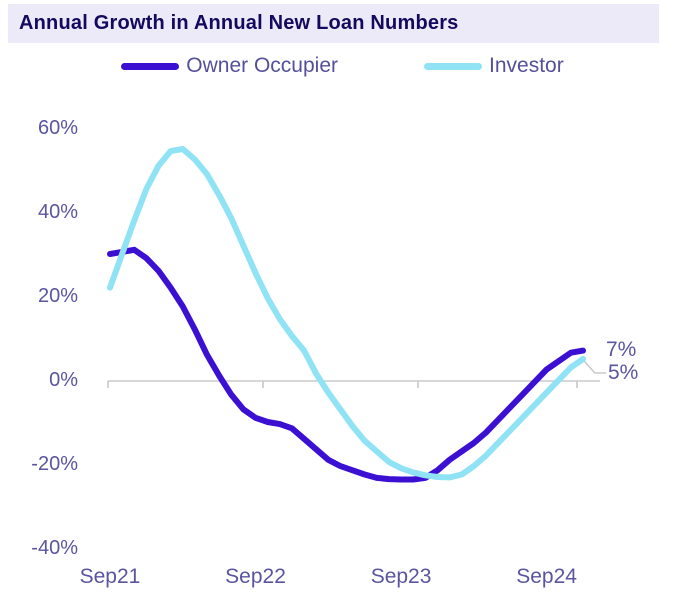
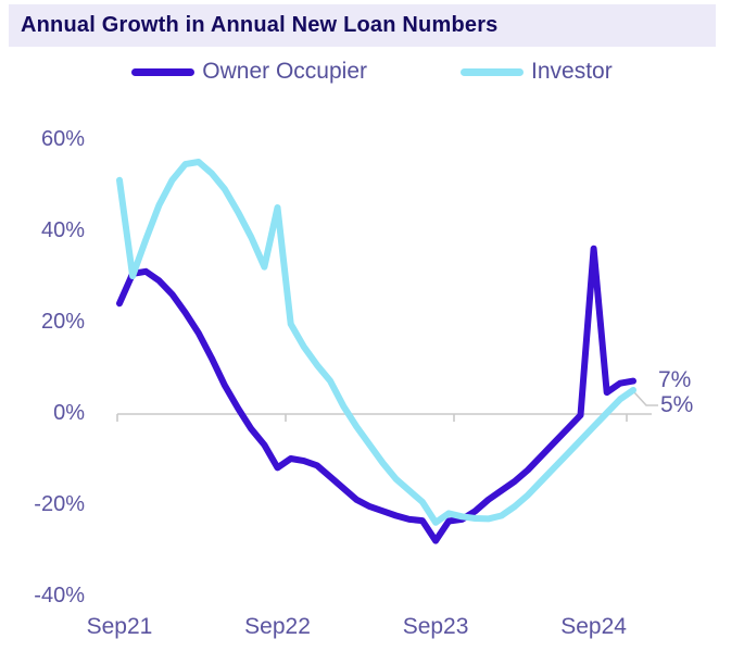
Owner Occupier/Sep21: 30% -> 24%
Investor/Sep21: 22% -> 51%
Owner Occupier/Sep22: -9% -> -12%
Investor/Sep22: 26% -> 45%
Owner Occupier/Sep23: -24% -> -28%
Investor/Sep23: -21% -> -24%
Owner Occupier/Sep24: 2% -> 36%
